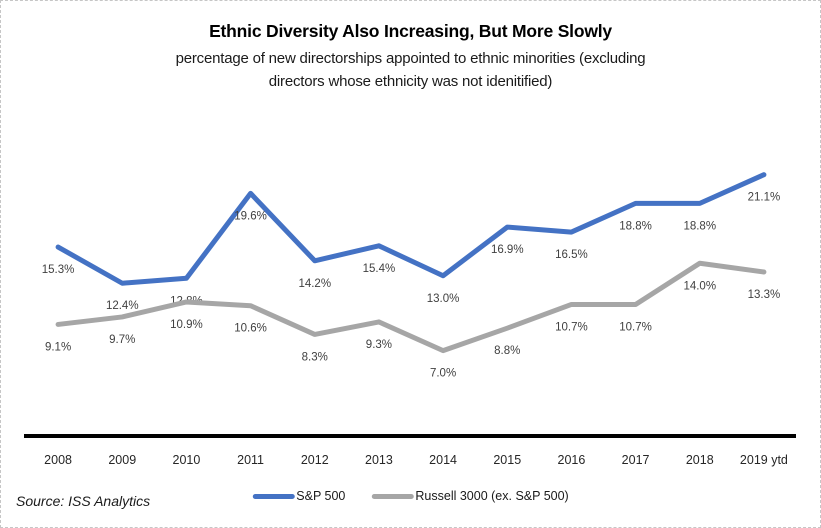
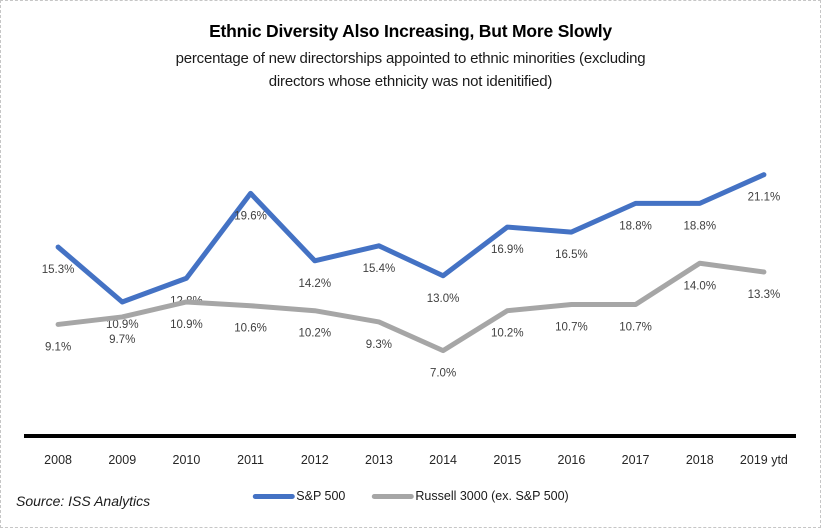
S&P 500/2009: 12.4% -> 10.9%
Russell 3000 (ex. S&P 500)/2012: 8.3% -> 10.2%
Russell 3000 (ex. S&P 500)/2015: 8.8% -> 10.2%
